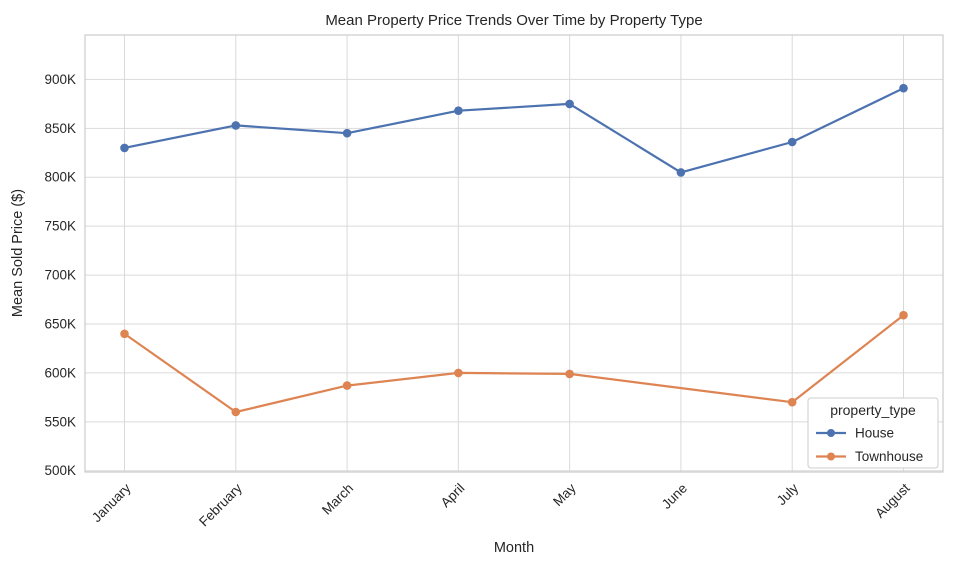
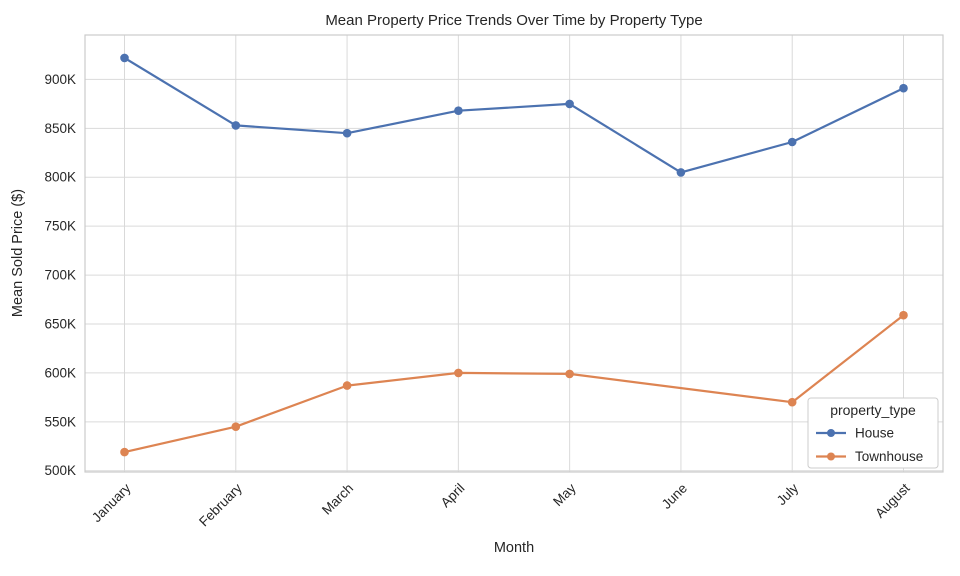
House/January: 830K -> 920K
Townhouse/January: 640K -> 520K
Townhouse/February: 560K -> 540K
